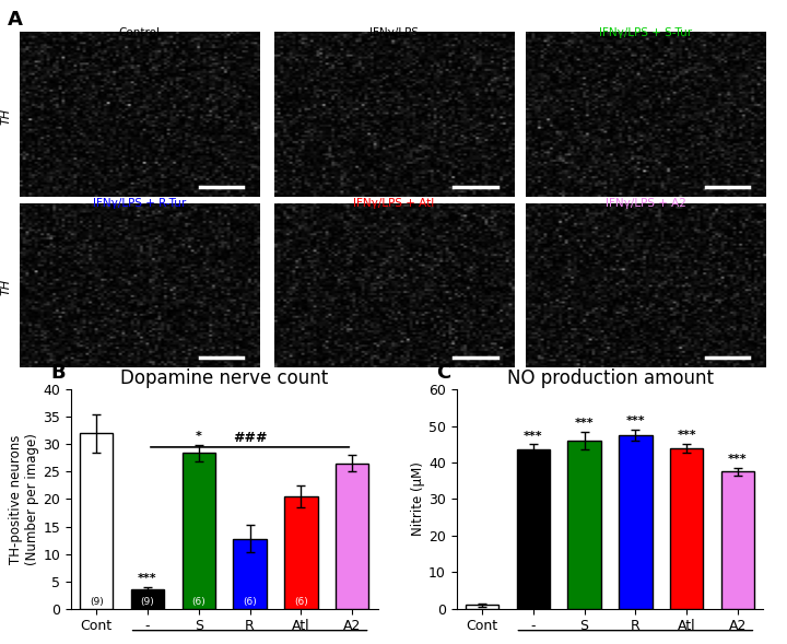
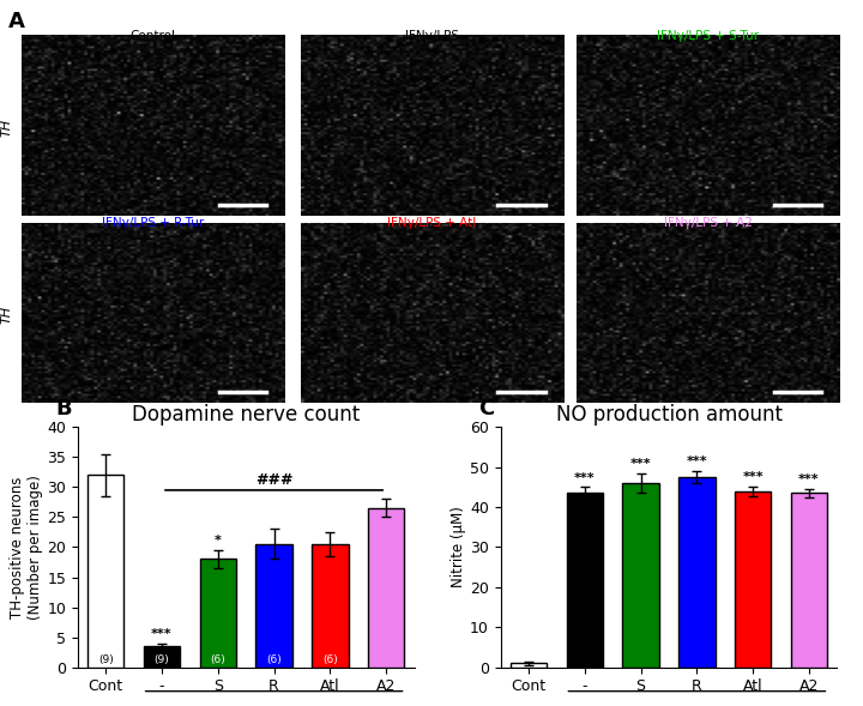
Dopamine nerve count/S: 28.4 -> 18.0
Dopamine nerve count/R: 12.8 -> 20.5
NO production amount/A2: 37.5 -> 43.5
